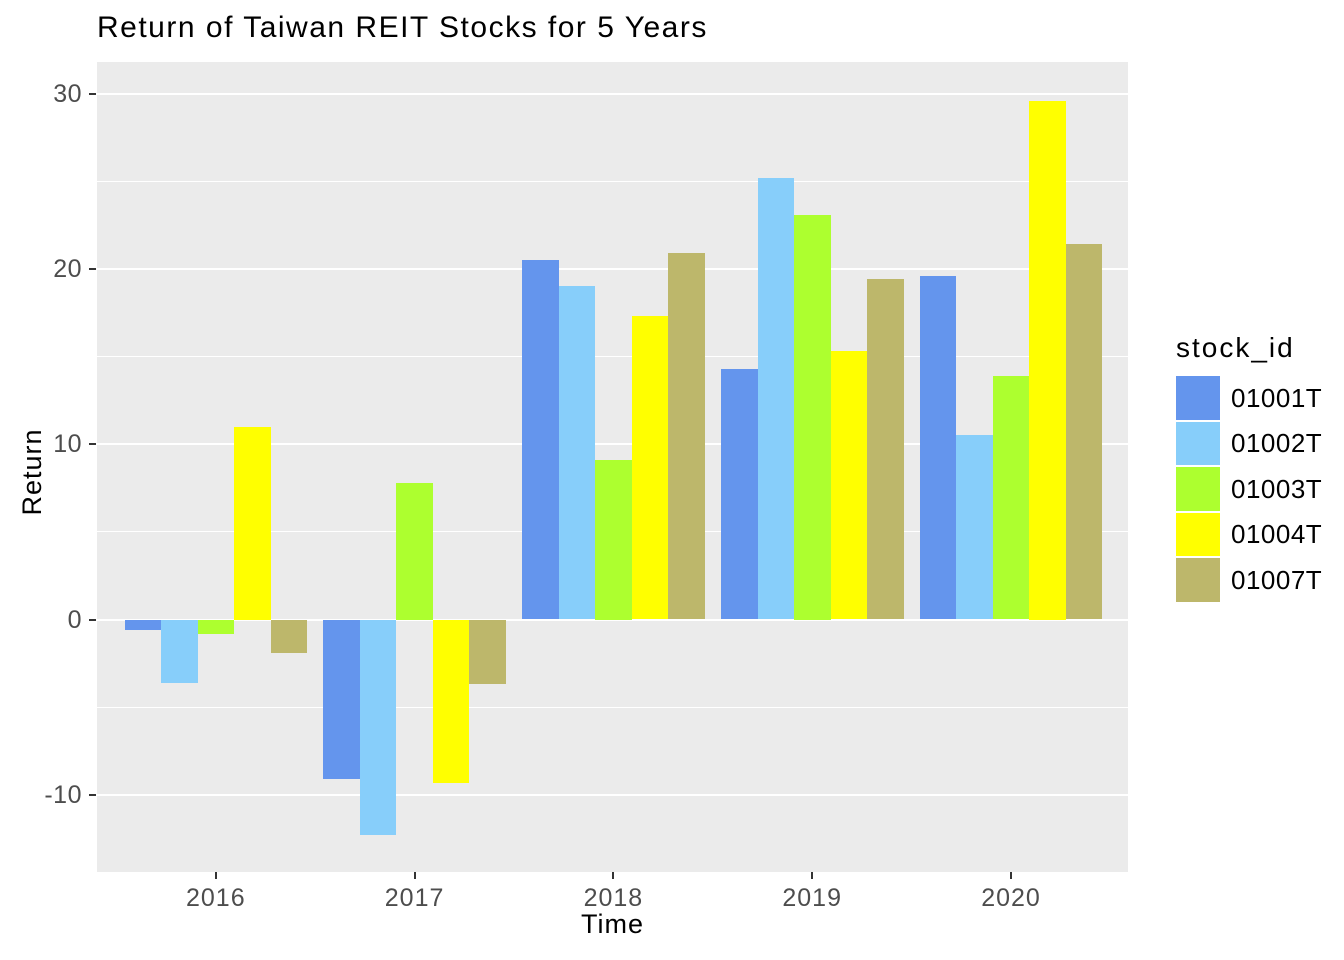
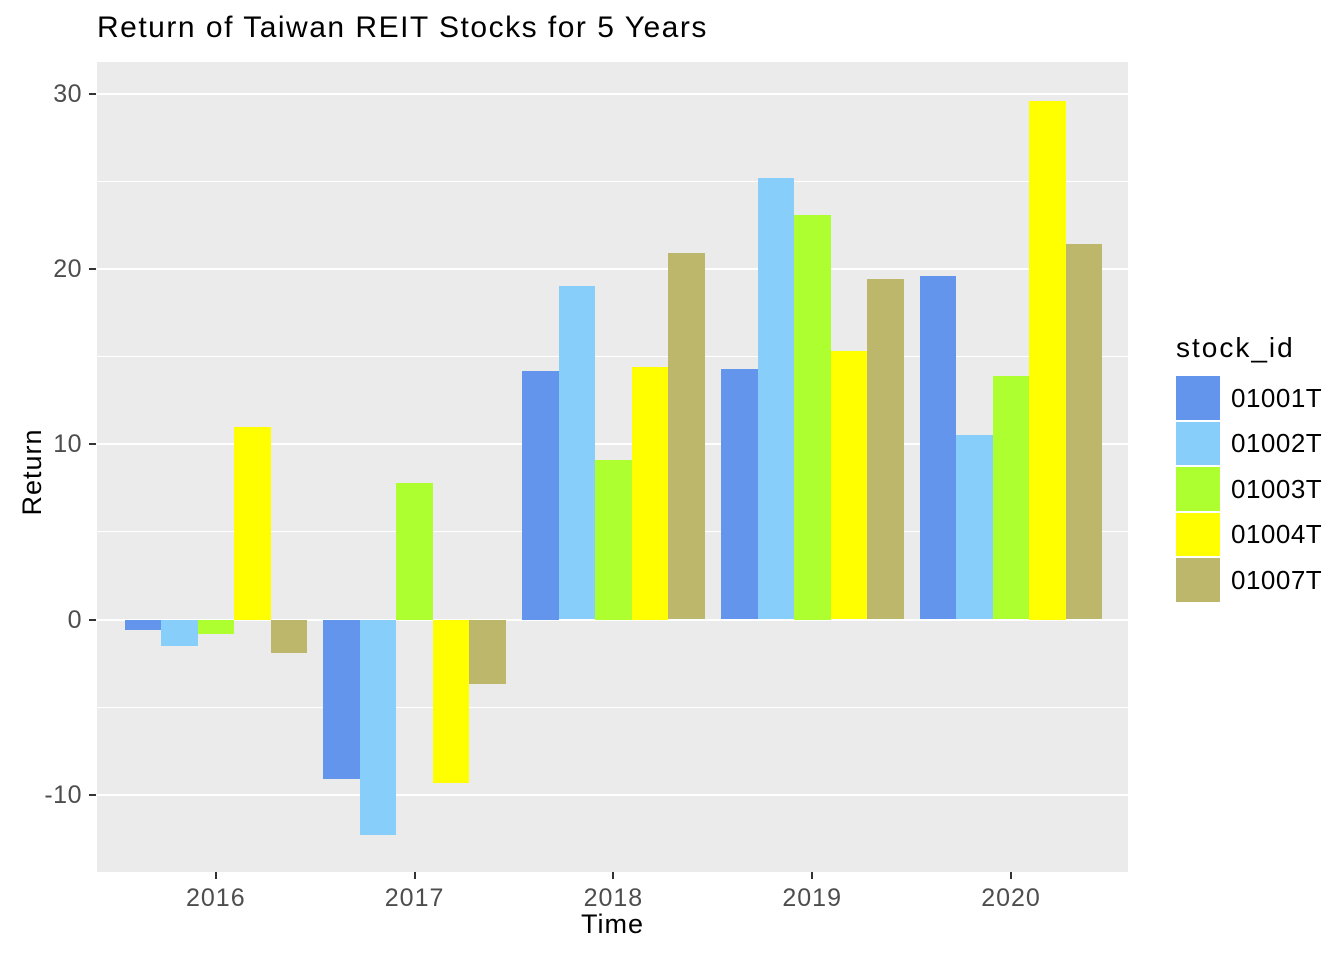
01002T/2016: -3.6 -> -1.5
01001T/2018: 20.5 -> 14.2
01004T/2018: 17.3 -> 14.4
